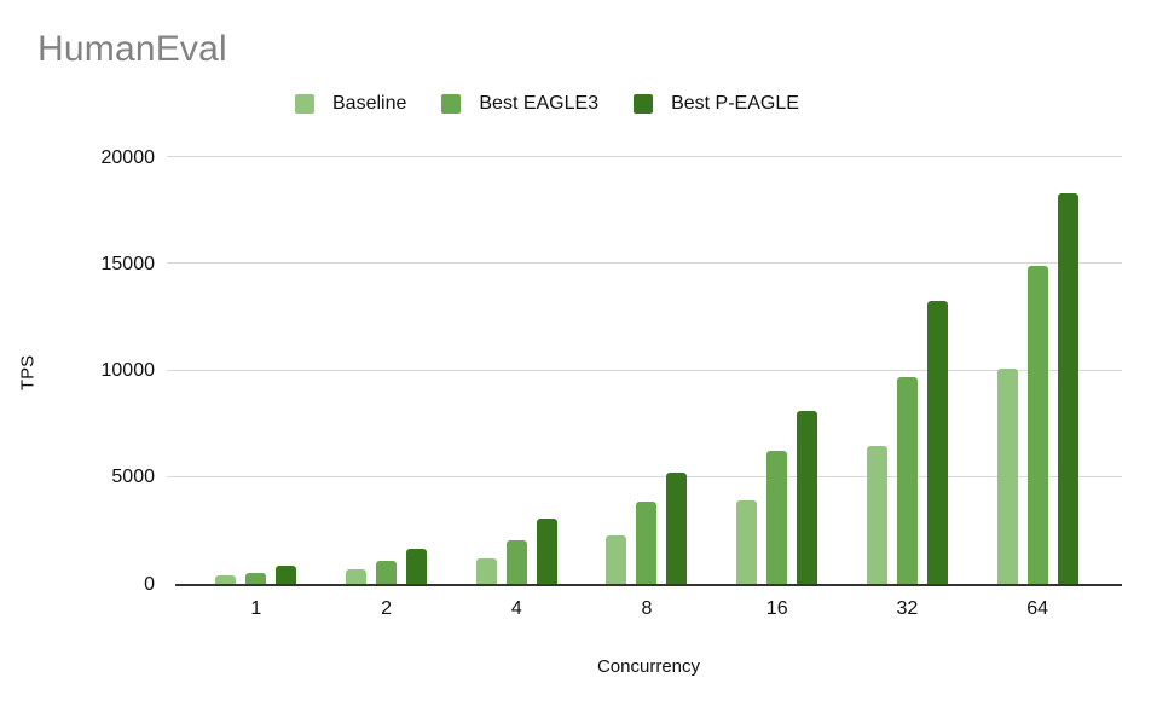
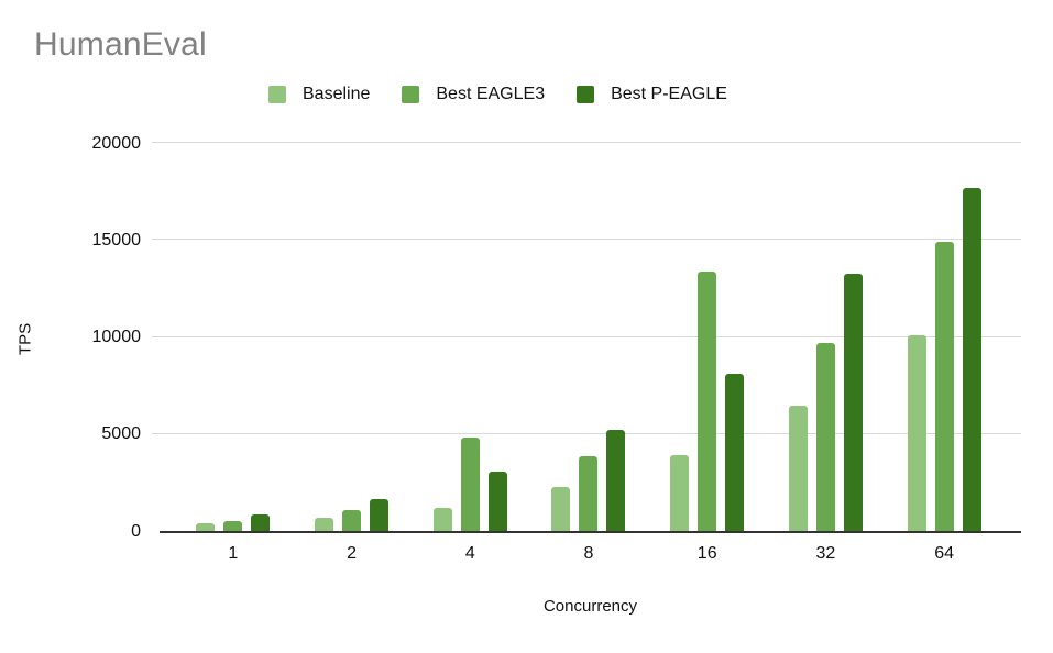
Best EAGLE3/4: 2000 -> 4800
Best EAGLE3/16: 6200 -> 13400
Best P-EAGLE/64: 18300 -> 17700
